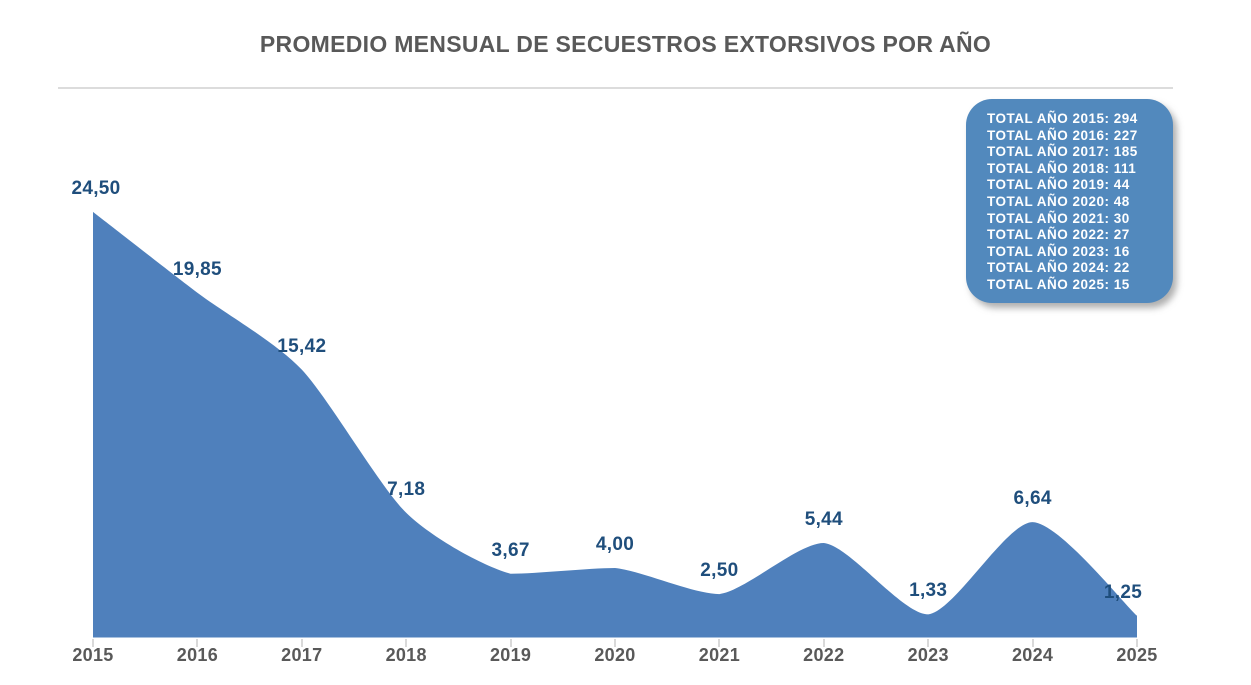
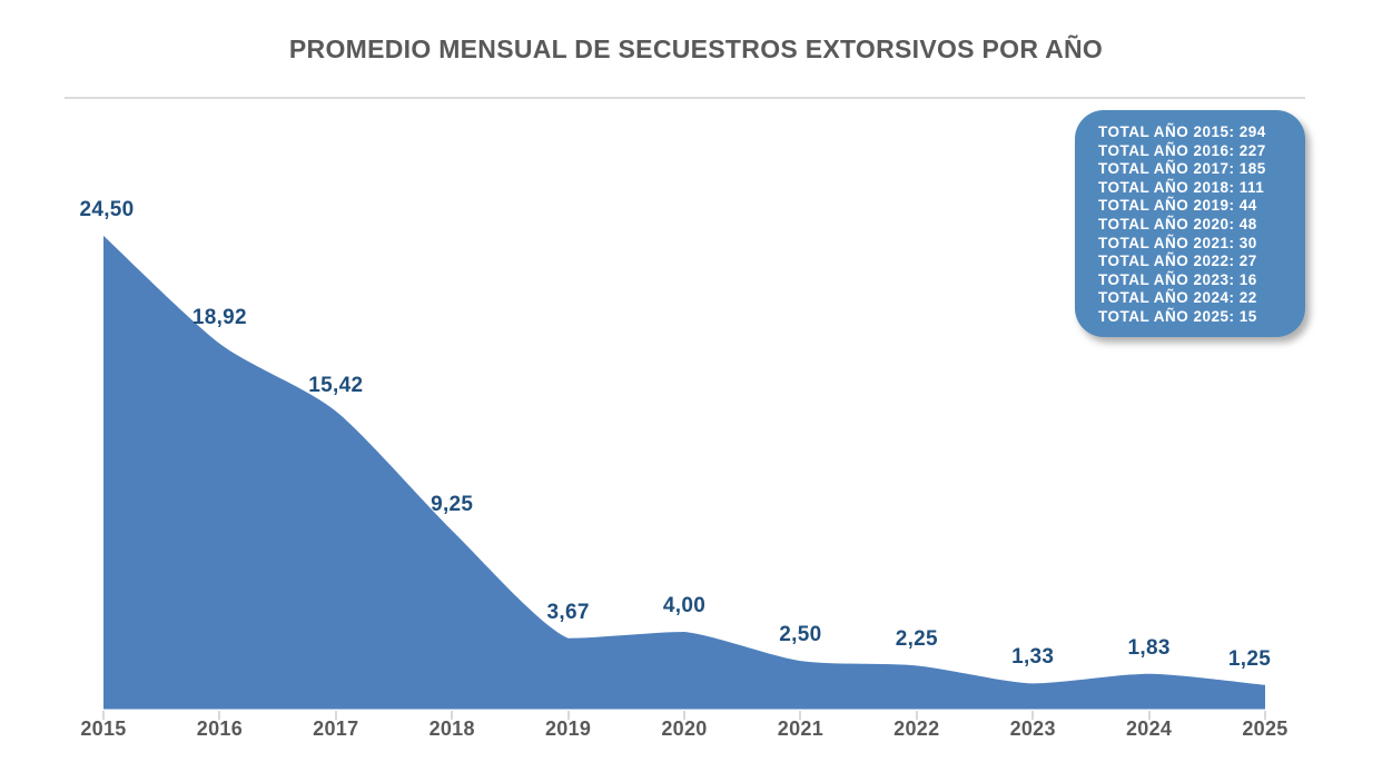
2016: 19,85 -> 18,92
2018: 7,18 -> 9,25
2022: 5,44 -> 2,25
2024: 6,64 -> 1,83
